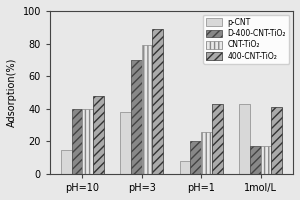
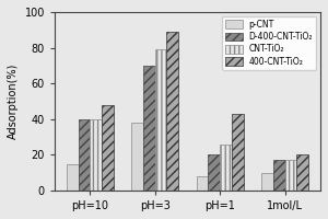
p-CNT/1mol/L: 43 -> 10
400-CNT-TiO₂/1mol/L: 41 -> 20
